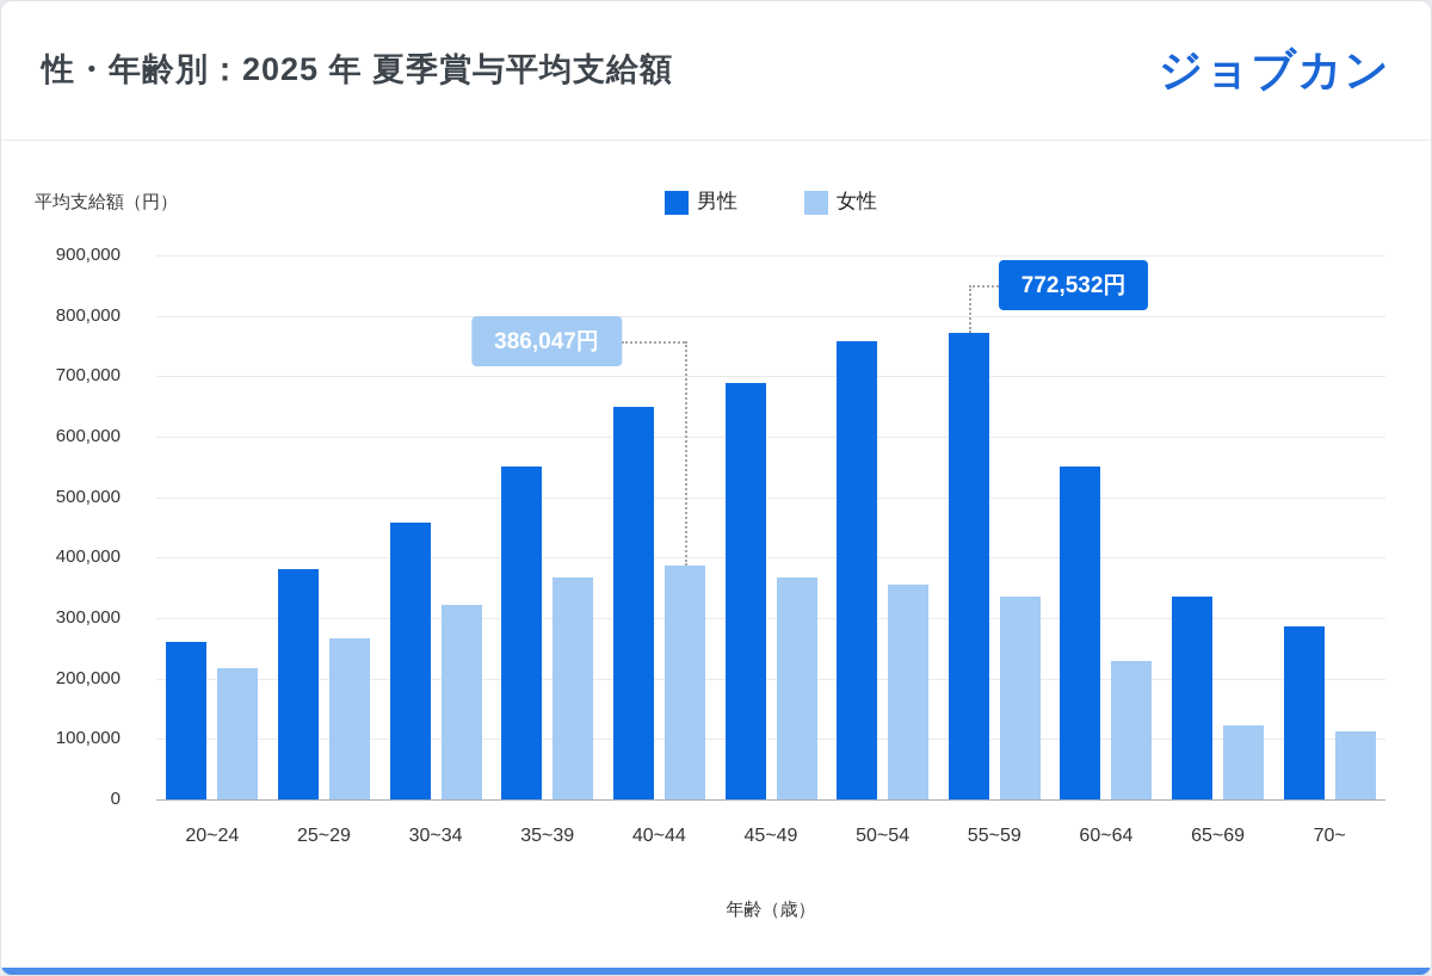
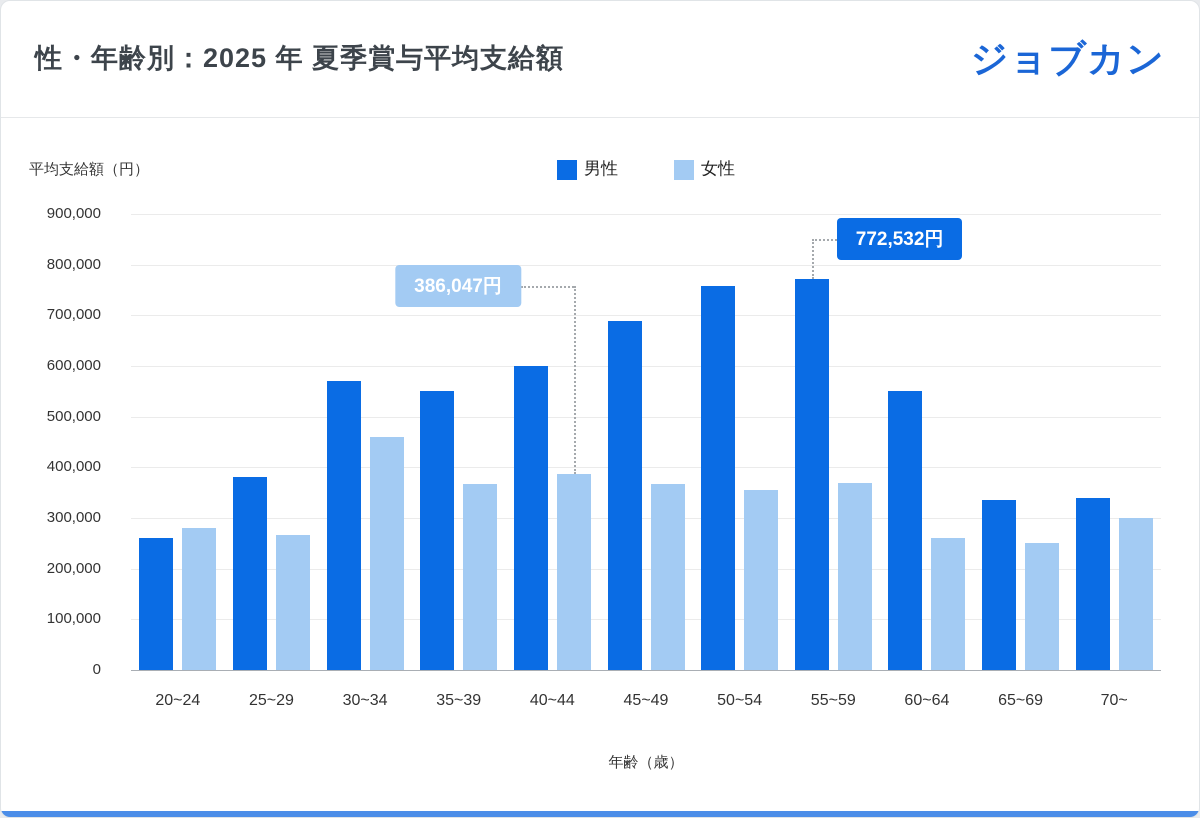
女性/20~24: 220000 -> 280000
男性/30~34: 460000 -> 570000
女性/30~34: 320000 -> 460000
男性/40~44: 650000 -> 600000
女性/55~59: 340000 -> 370000
女性/60~64: 230000 -> 260000
女性/65~69: 120000 -> 250000
男性/70~: 290000 -> 340000
女性/70~: 110000 -> 300000
